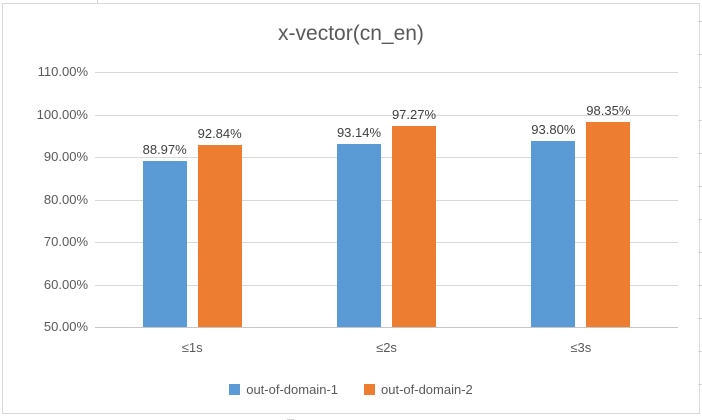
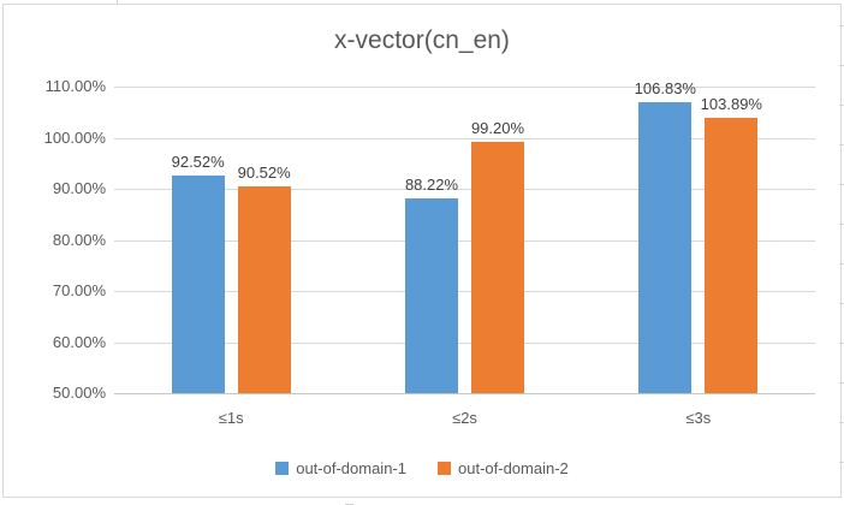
out-of-domain-1/≤1s: 88.97% -> 92.52%
out-of-domain-2/≤1s: 92.84% -> 90.52%
out-of-domain-1/≤2s: 93.14% -> 88.22%
out-of-domain-2/≤2s: 97.27% -> 99.20%
out-of-domain-1/≤3s: 93.80% -> 106.83%
out-of-domain-2/≤3s: 98.35% -> 103.89%
